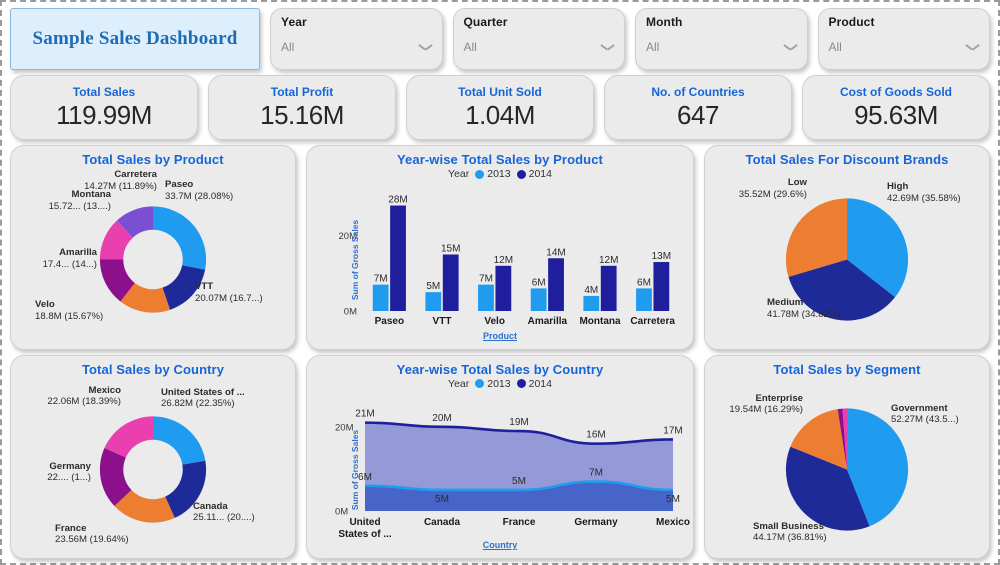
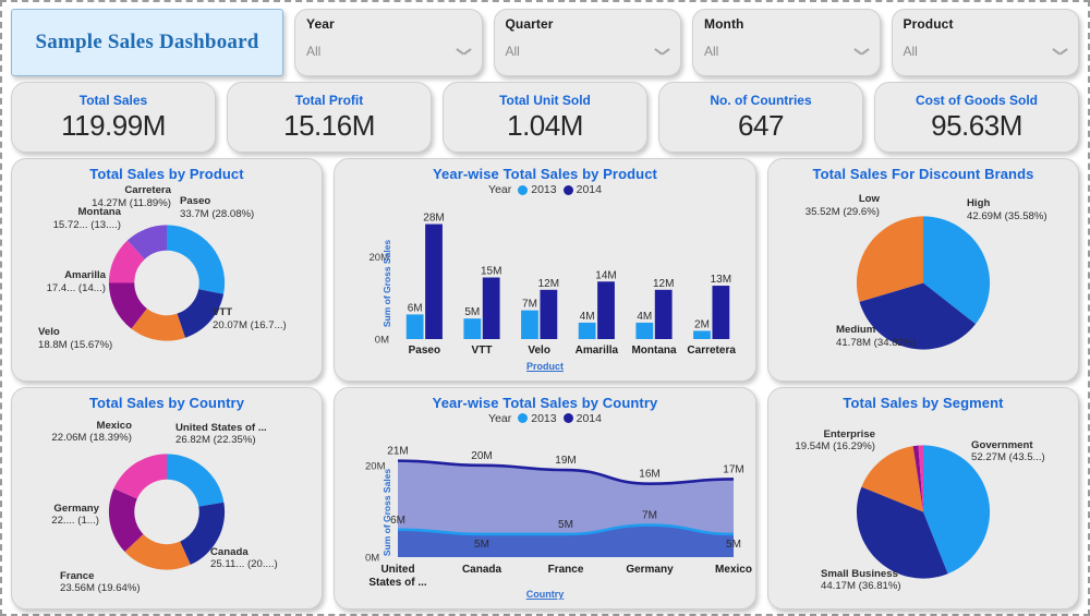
Year-wise Total Sales by Product/2013/Paseo: 7M -> 6M
Year-wise Total Sales by Product/2013/Amarilla: 6M -> 4M
Year-wise Total Sales by Product/2013/Carretera: 6M -> 2M
